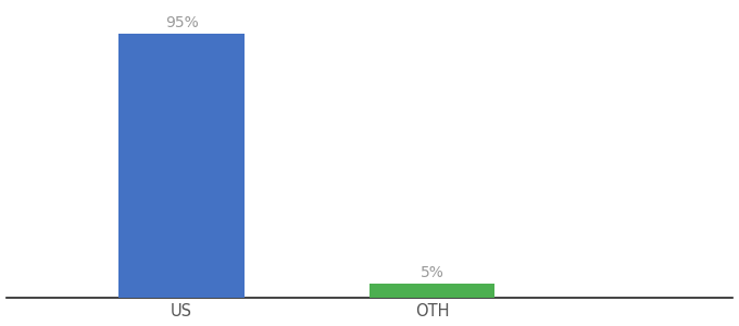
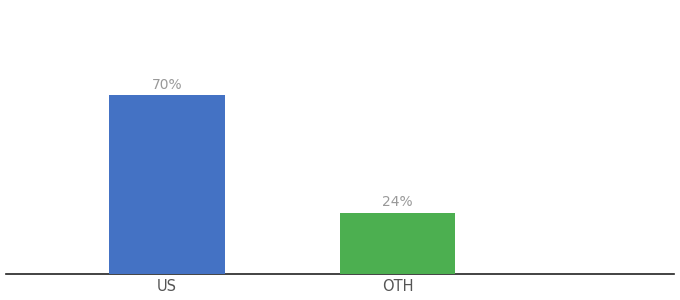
US: 95% -> 70%
OTH: 5% -> 24%
